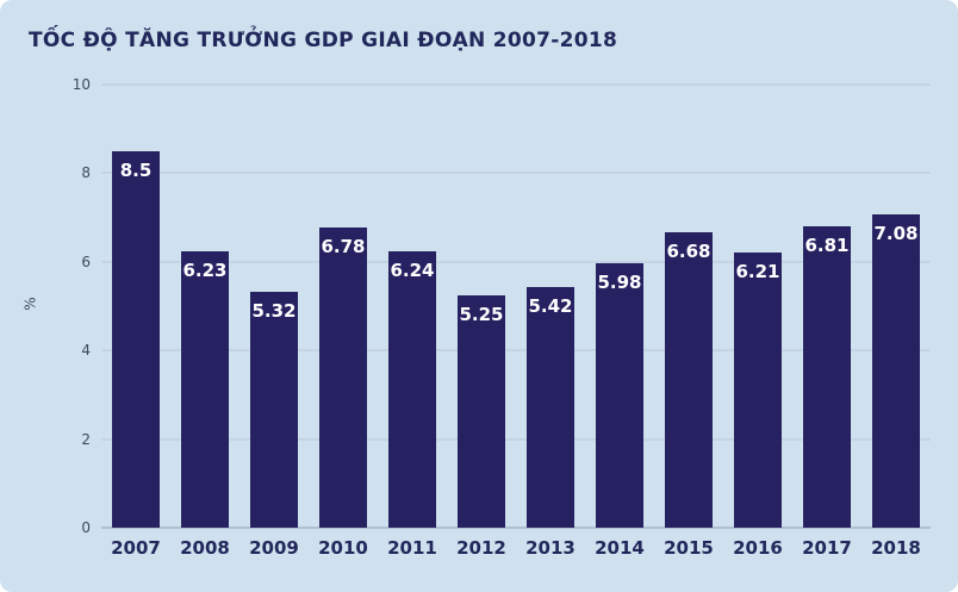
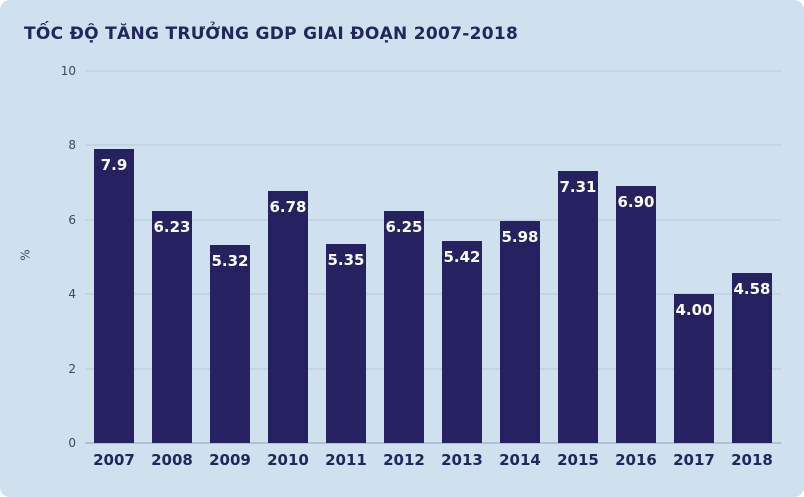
2007: 8.5 -> 7.9
2011: 6.24 -> 5.35
2012: 5.25 -> 6.25
2015: 6.68 -> 7.31
2016: 6.21 -> 6.90
2017: 6.81 -> 4.00
2018: 7.08 -> 4.58
